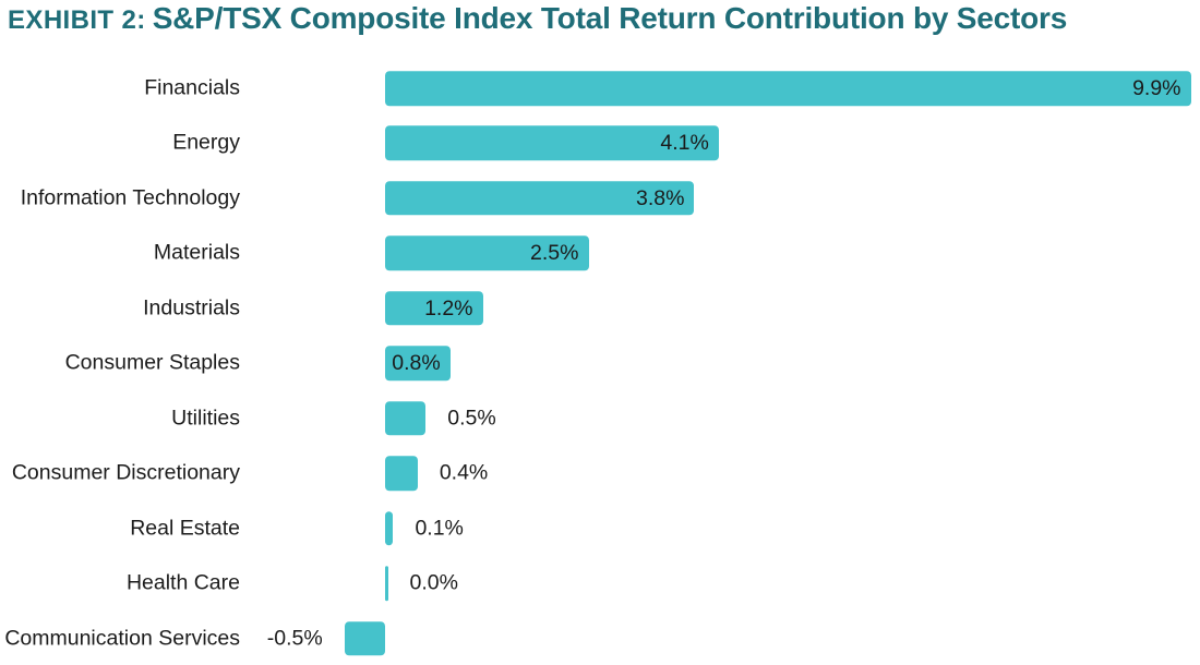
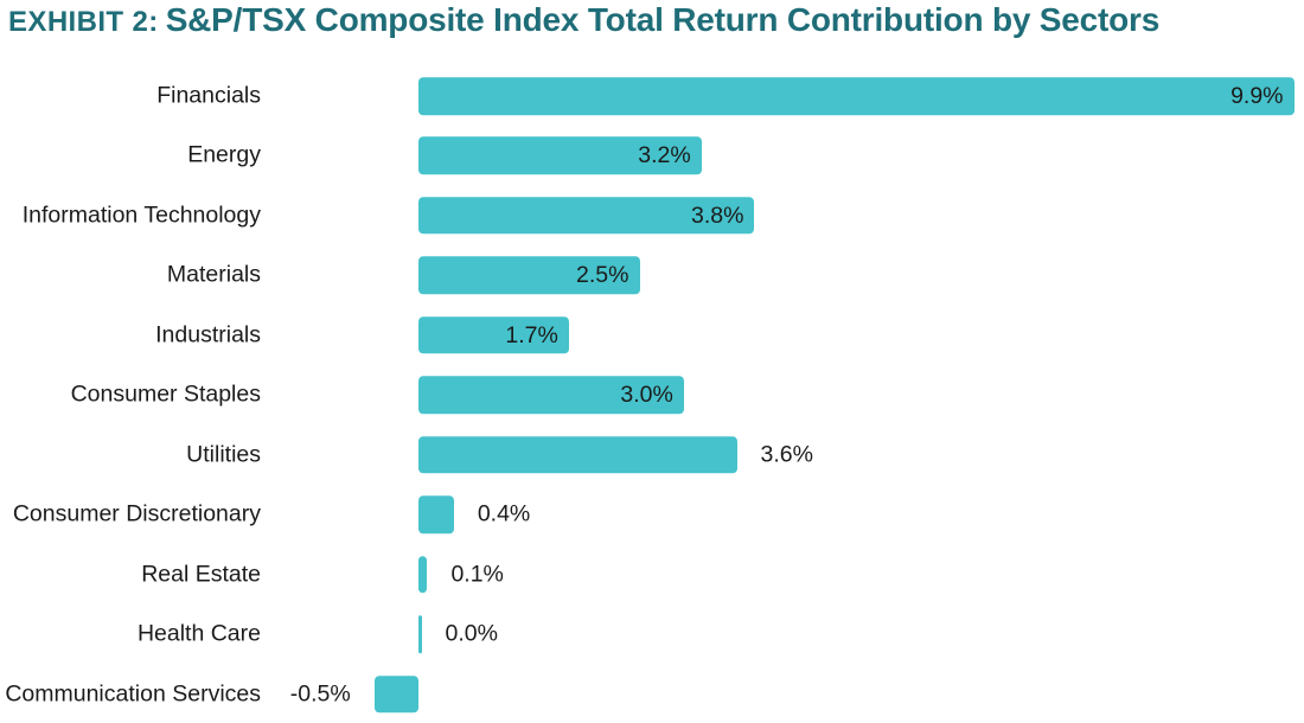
Energy: 4.1% -> 3.2%
Industrials: 1.2% -> 1.7%
Consumer Staples: 0.8% -> 3.0%
Utilities: 0.5% -> 3.6%
